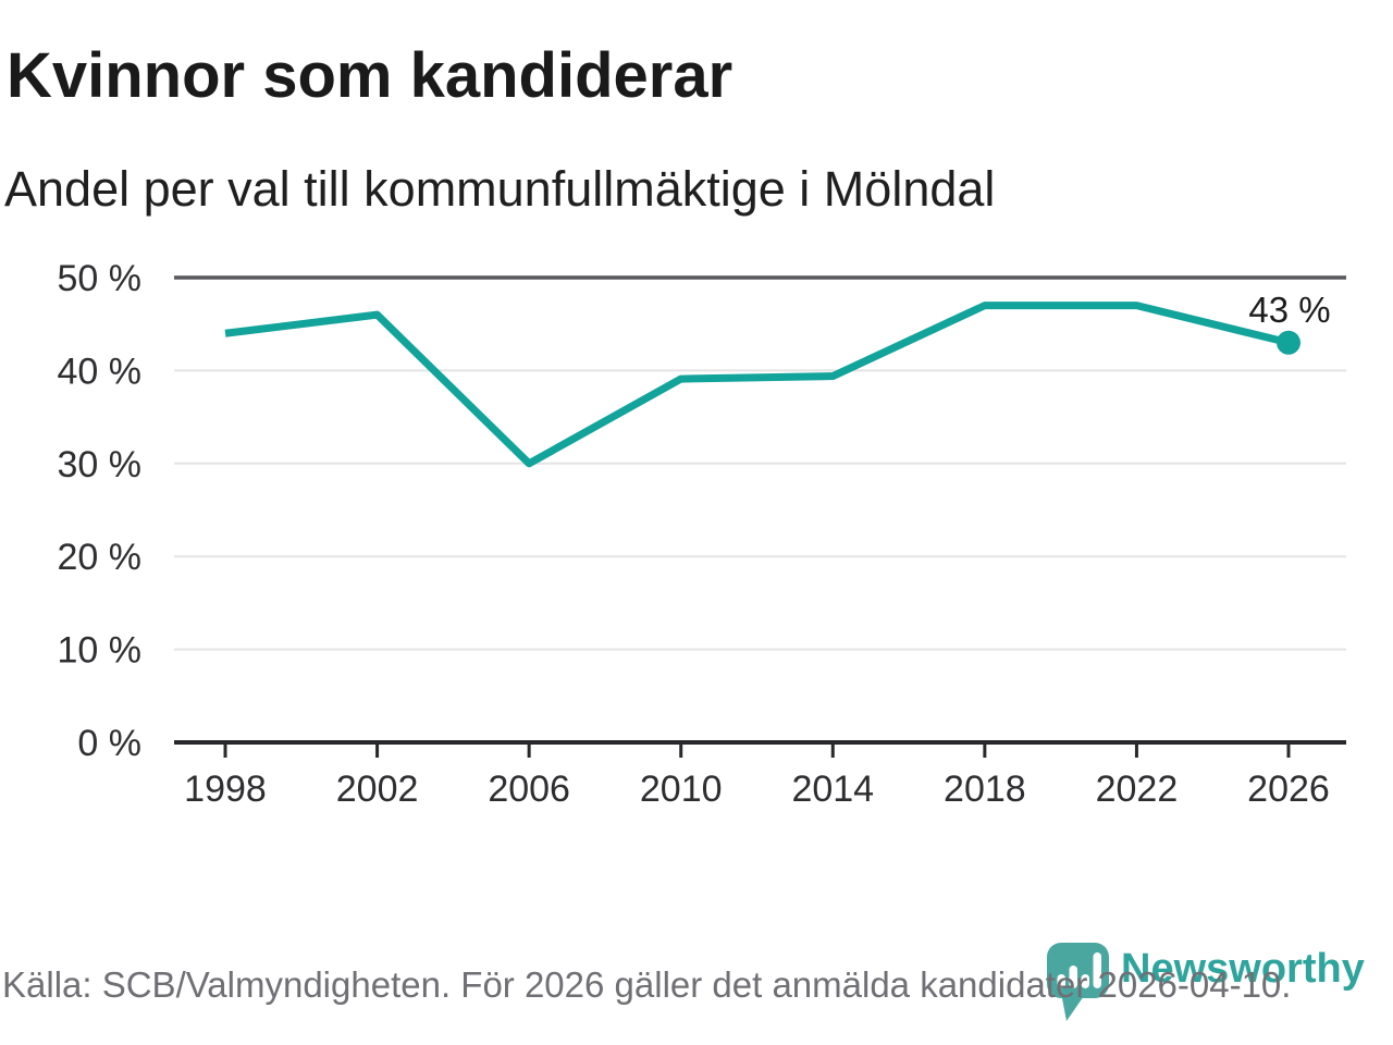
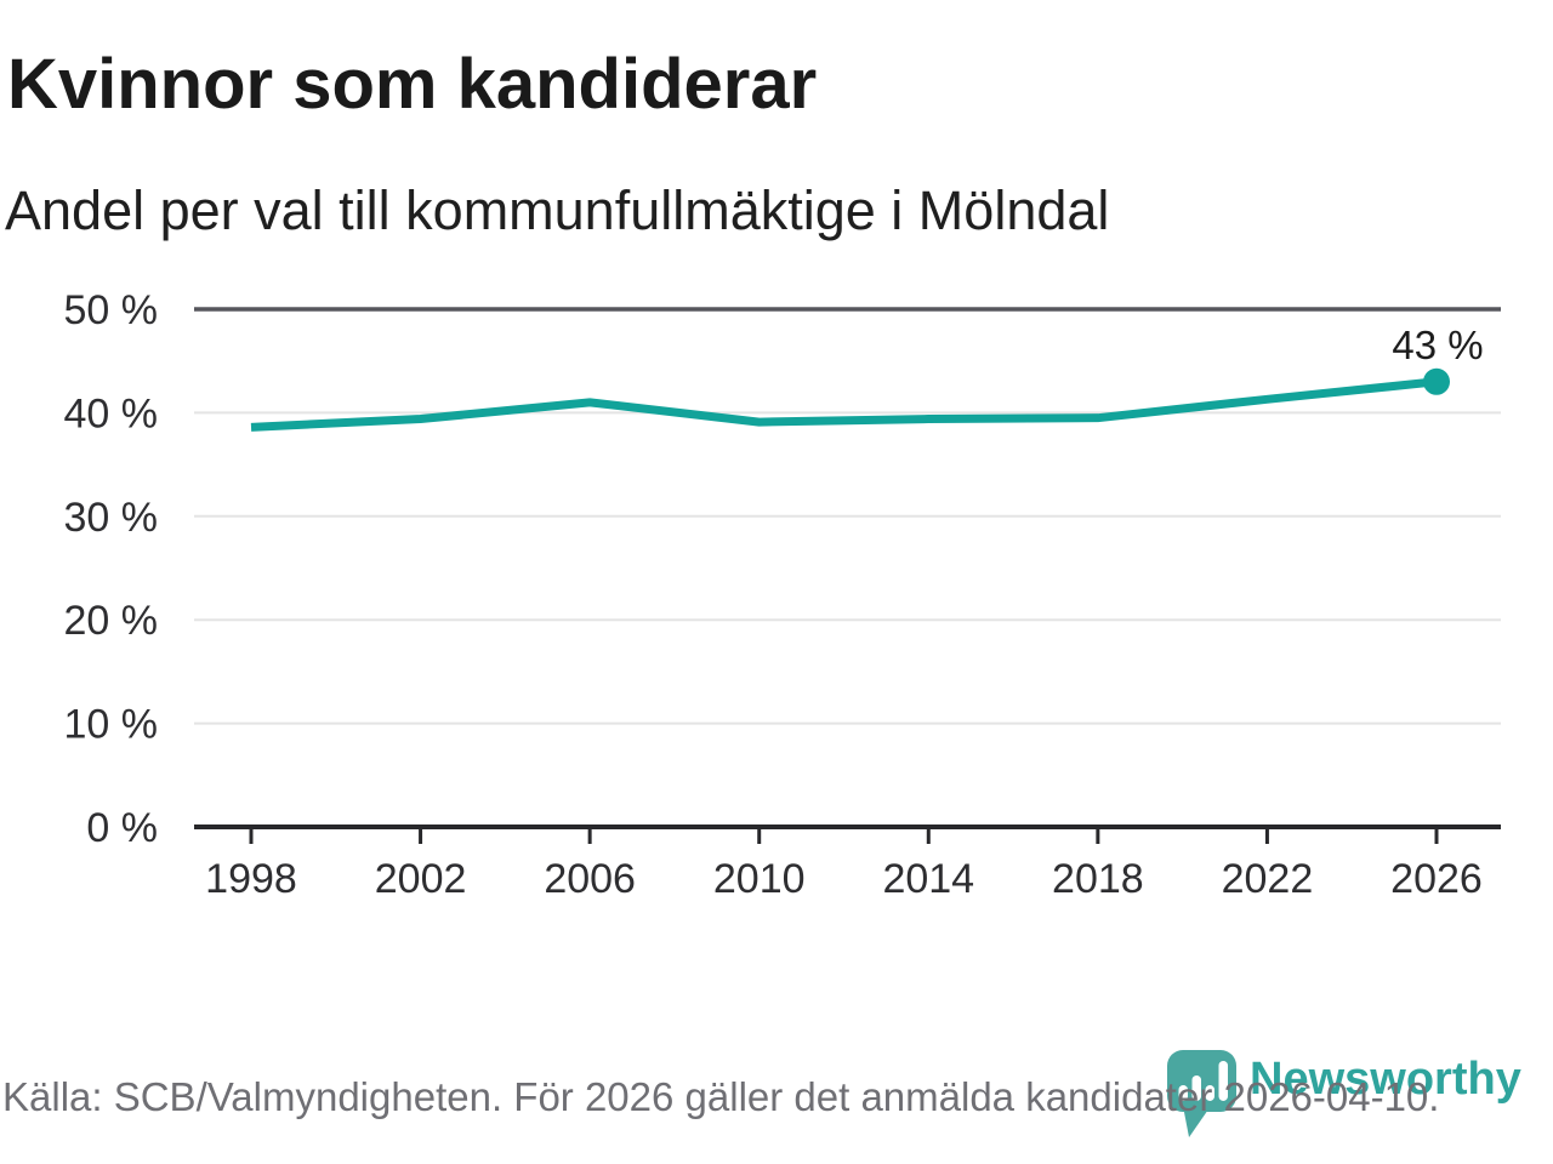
1998: 44% -> 39%
2002: 46% -> 39%
2006: 30% -> 41%
2018: 47% -> 40%
2022: 47% -> 41%
